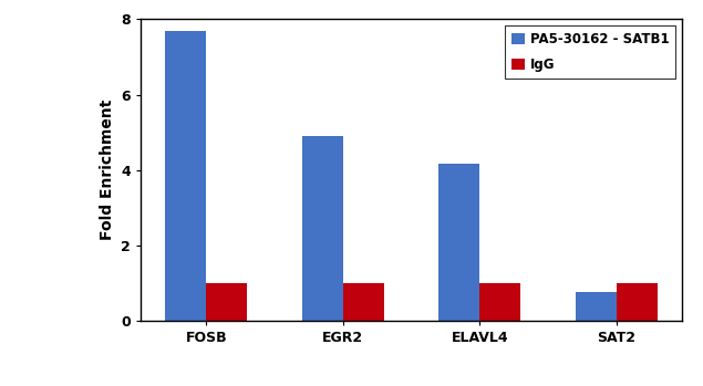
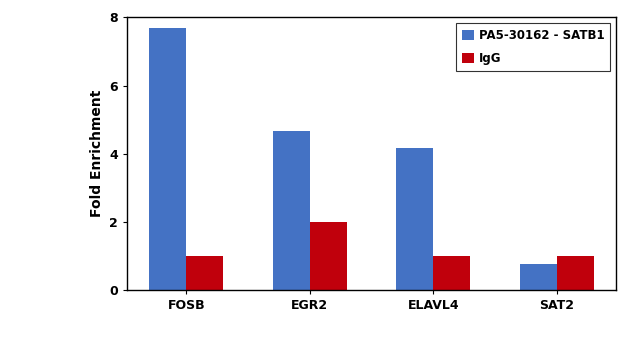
PA5-30162 - SATB1/EGR2: 4.90 -> 4.65
IgG/EGR2: 1 -> 2
